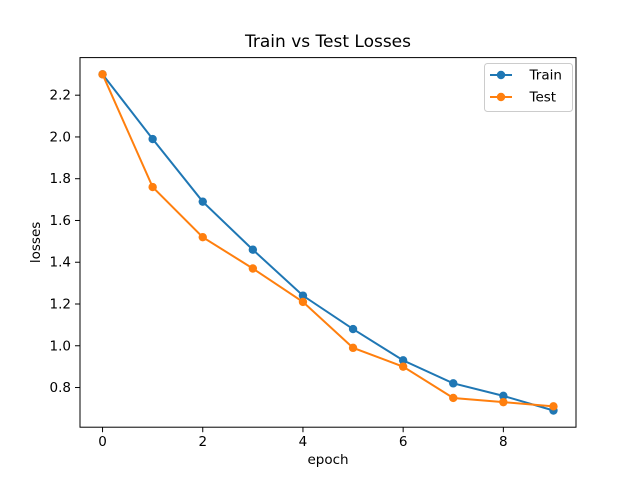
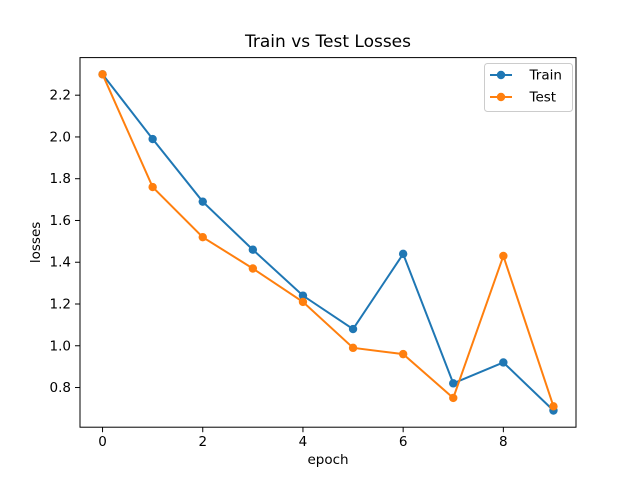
Train/6: 0.93 -> 1.44
Test/6: 0.90 -> 0.96
Train/8: 0.76 -> 0.92
Test/8: 0.73 -> 1.43
